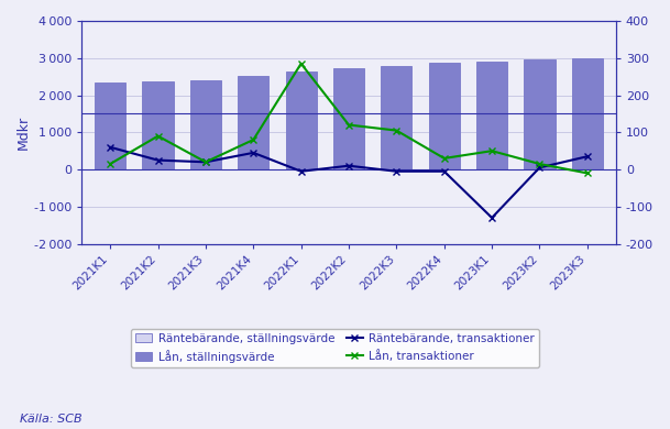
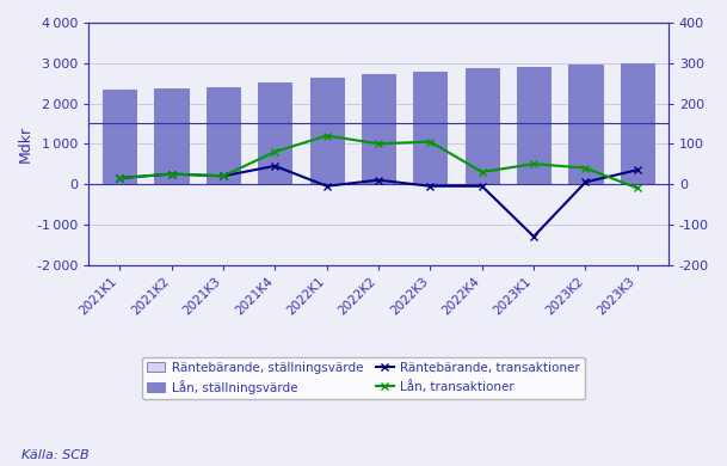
Räntebärande, transaktioner/2021K1: 60 -> 15
Lån, transaktioner/2021K2: 90 -> 25
Lån, transaktioner/2022K1: 285 -> 120
Lån, transaktioner/2022K2: 120 -> 100
Lån, transaktioner/2023K2: 15 -> 40
